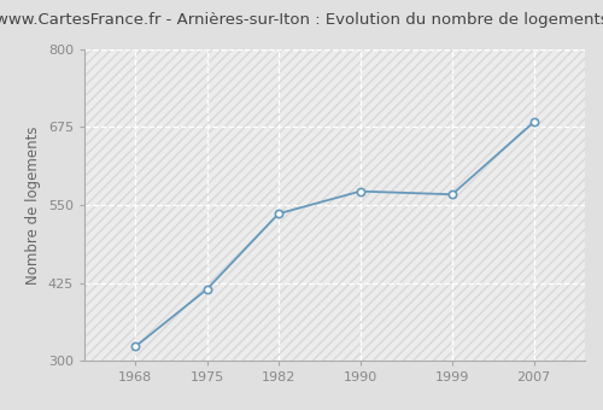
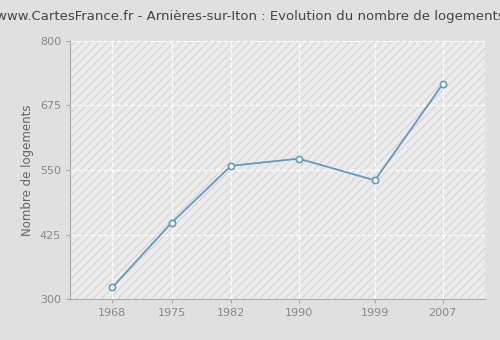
1975: 415 -> 448
1982: 536 -> 558
1999: 567 -> 530
2007: 683 -> 716
